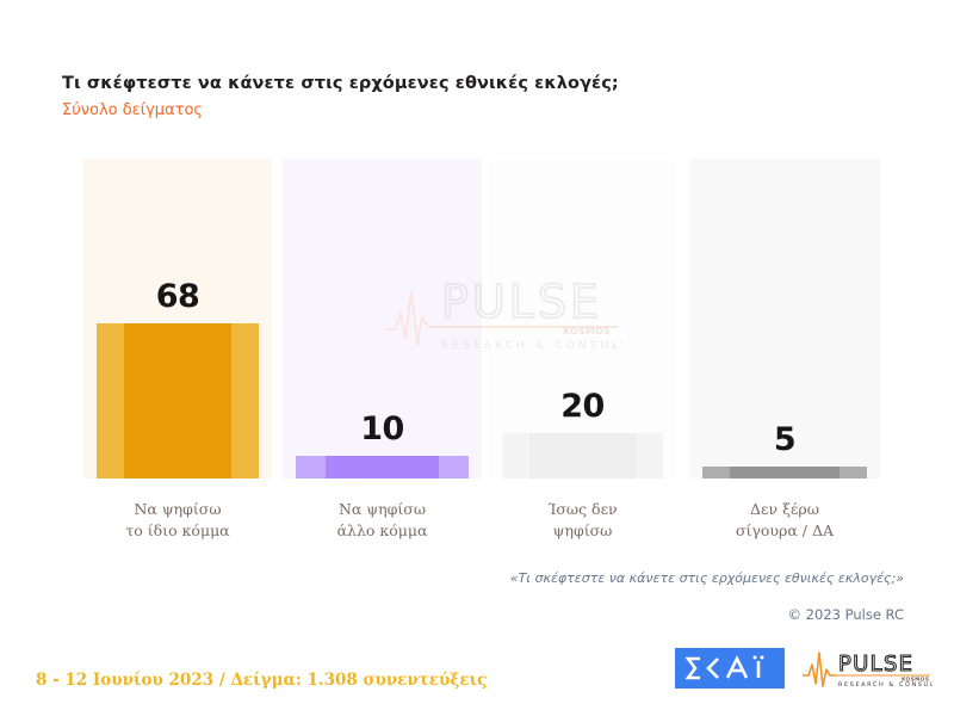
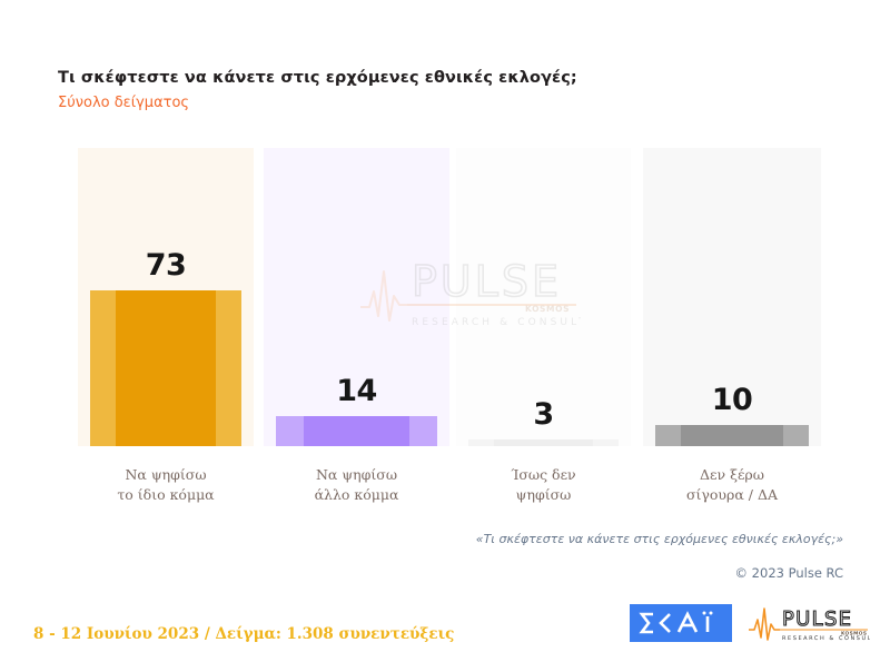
Να ψηφίσω το ίδιο κόμμα: 68 -> 73
Να ψηφίσω άλλο κόμμα: 10 -> 14
Ίσως δεν ψηφίσω: 20 -> 3
Δεν ξέρω σίγουρα / ΔΑ: 5 -> 10
